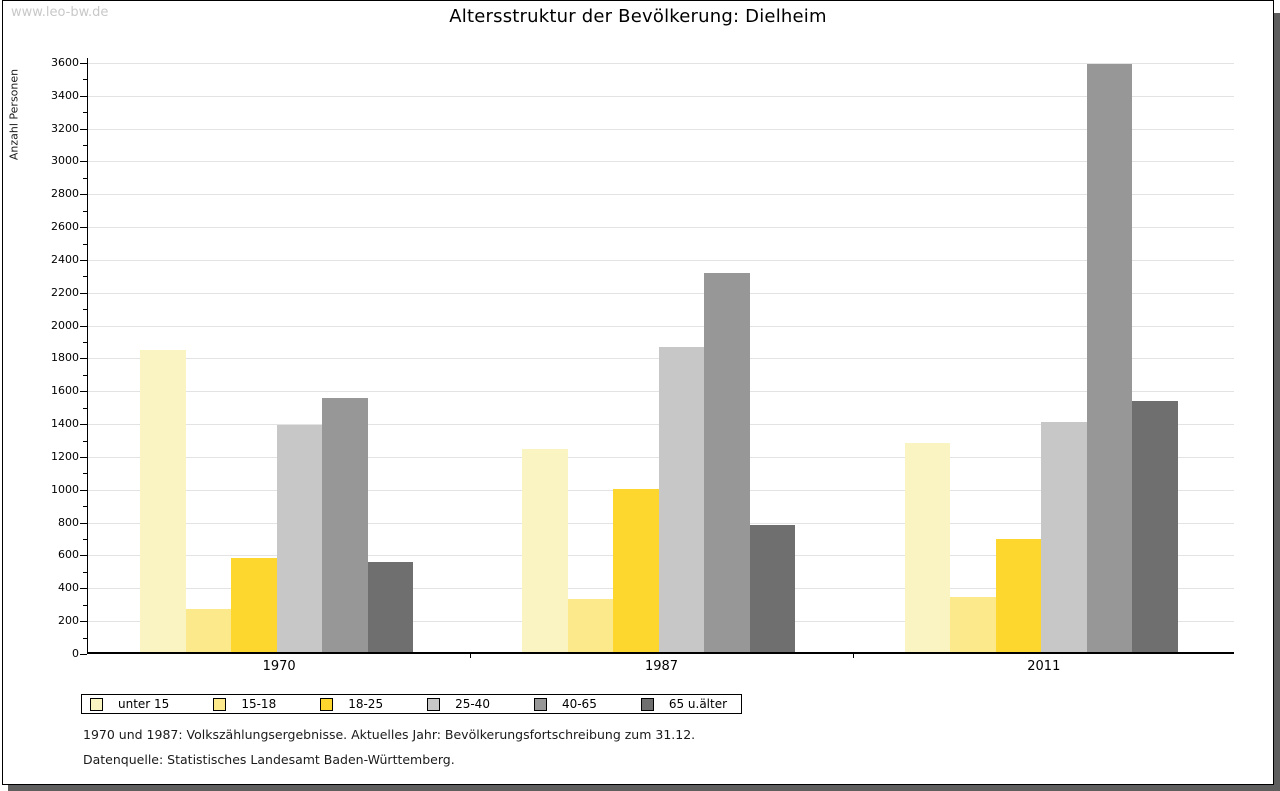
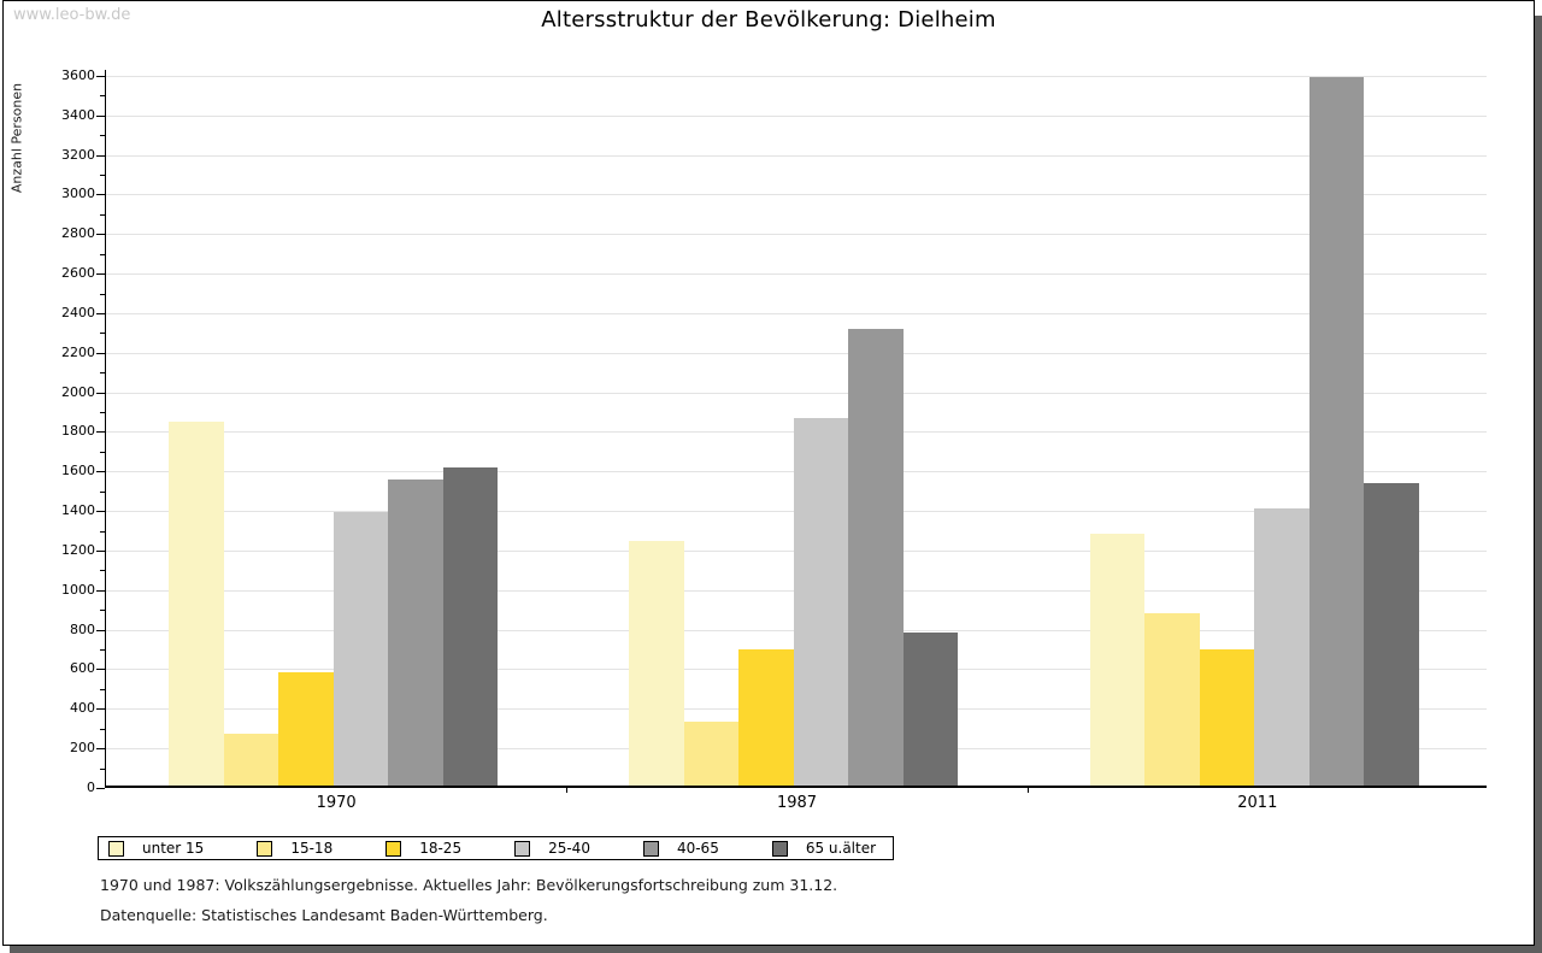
65 u.älter/1970: 550 -> 1610
18-25/1987: 990 -> 690
15-18/2011: 340 -> 870
